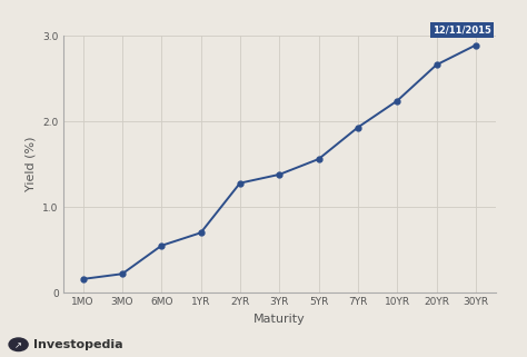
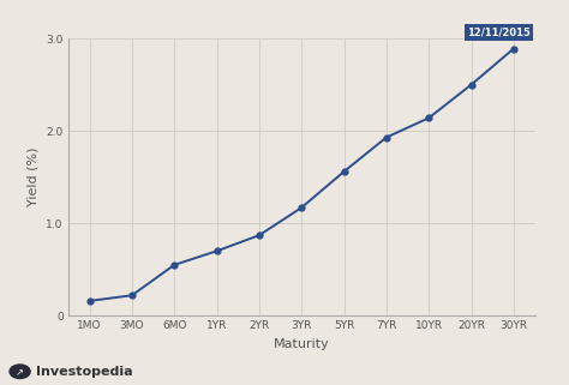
2YR: 1.28 -> 0.87
3YR: 1.38 -> 1.17
10YR: 2.24 -> 2.14
20YR: 2.66 -> 2.50
